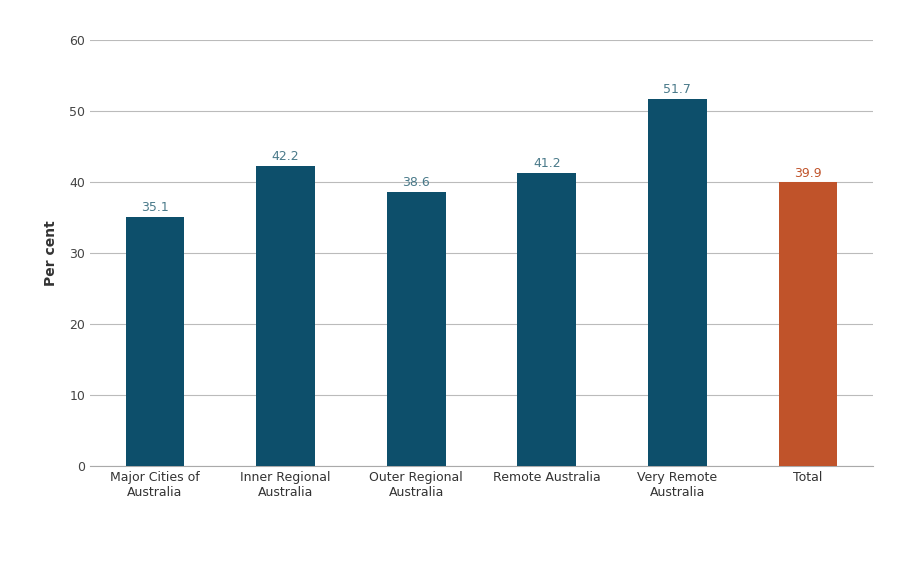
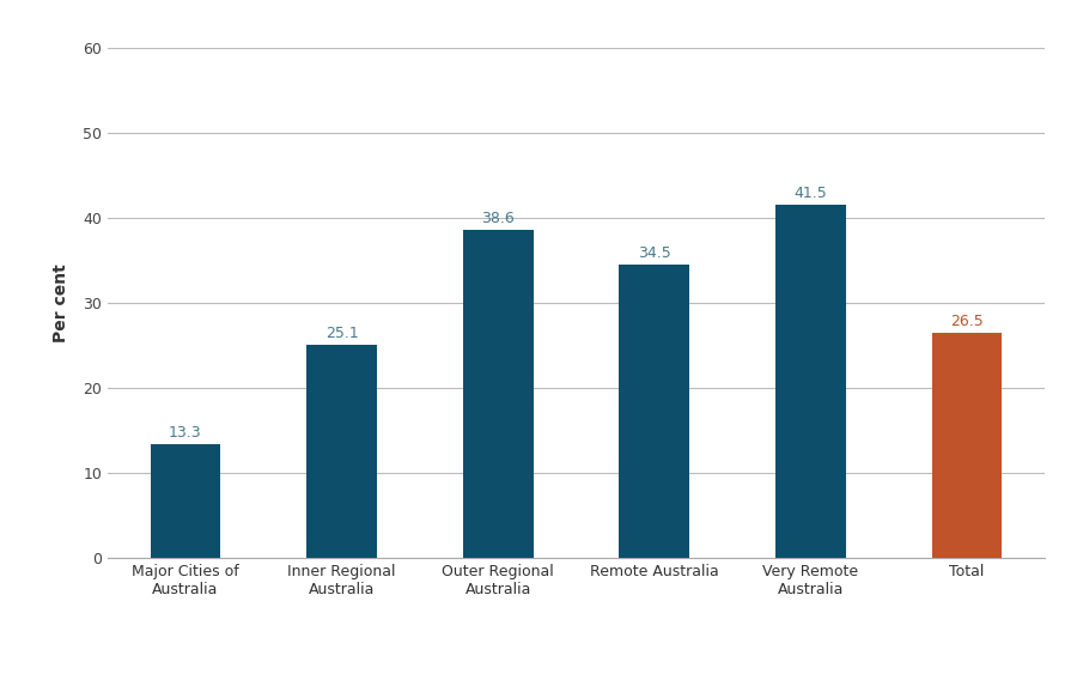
Major Cities of Australia: 35.1 -> 13.3
Inner Regional Australia: 42.2 -> 25.1
Remote Australia: 41.2 -> 34.5
Very Remote Australia: 51.7 -> 41.5
Total: 39.9 -> 26.5
